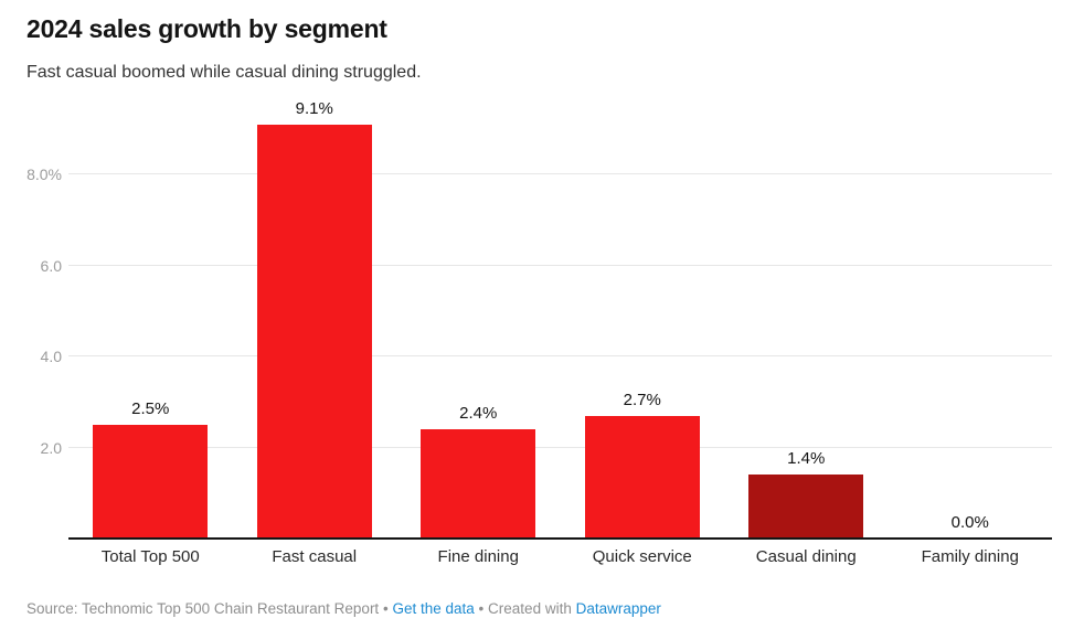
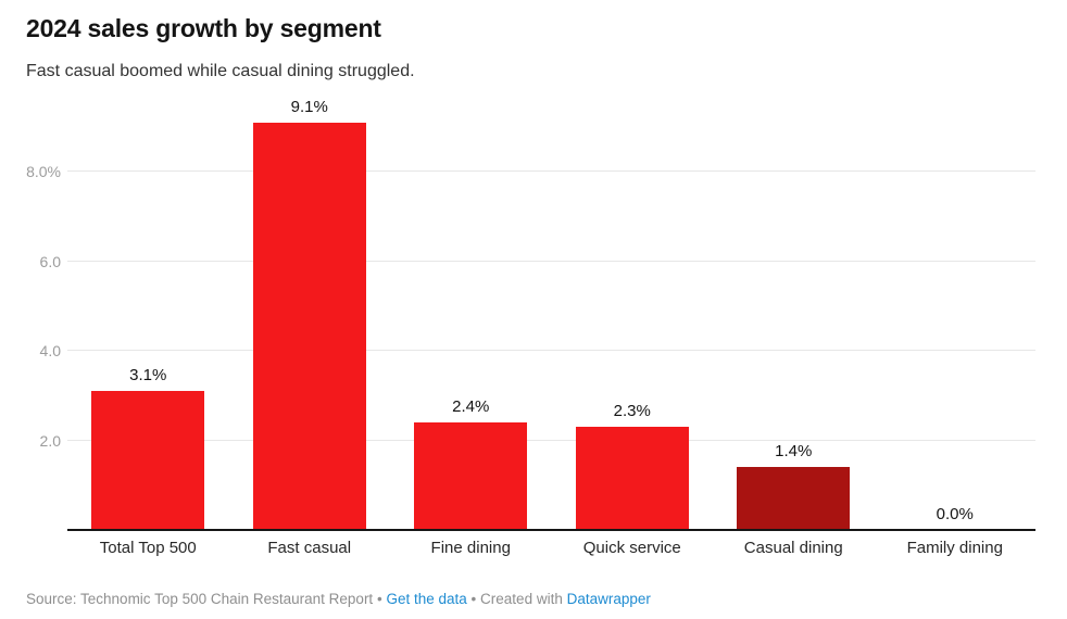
Total Top 500: 2.5% -> 3.1%
Quick service: 2.7% -> 2.3%
